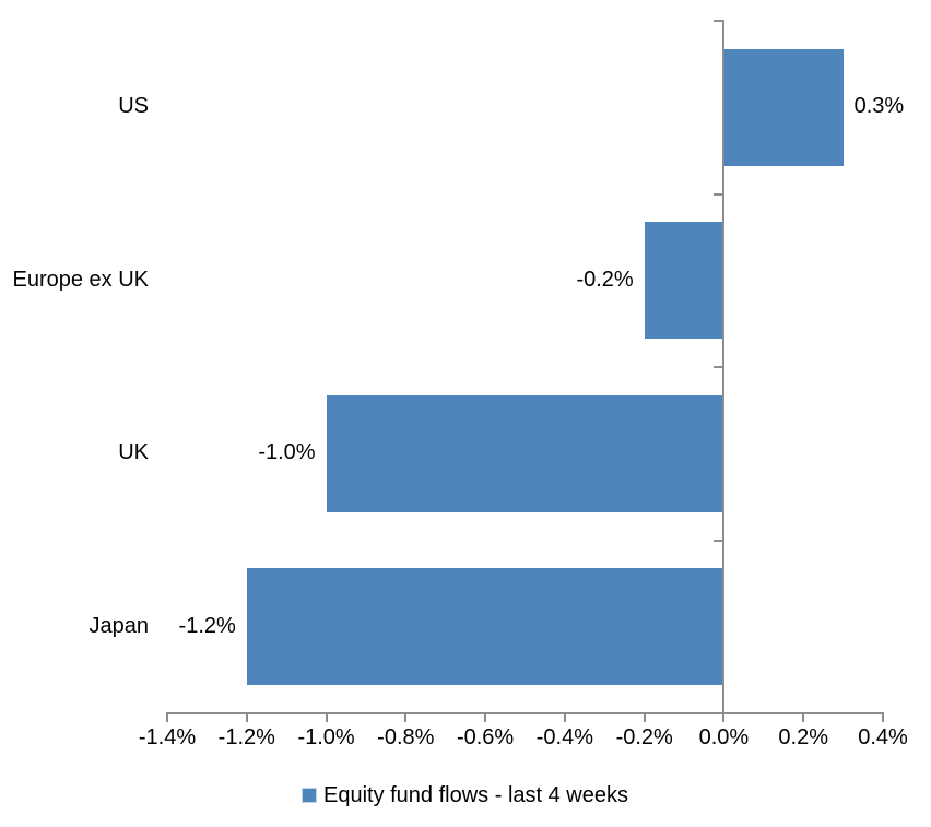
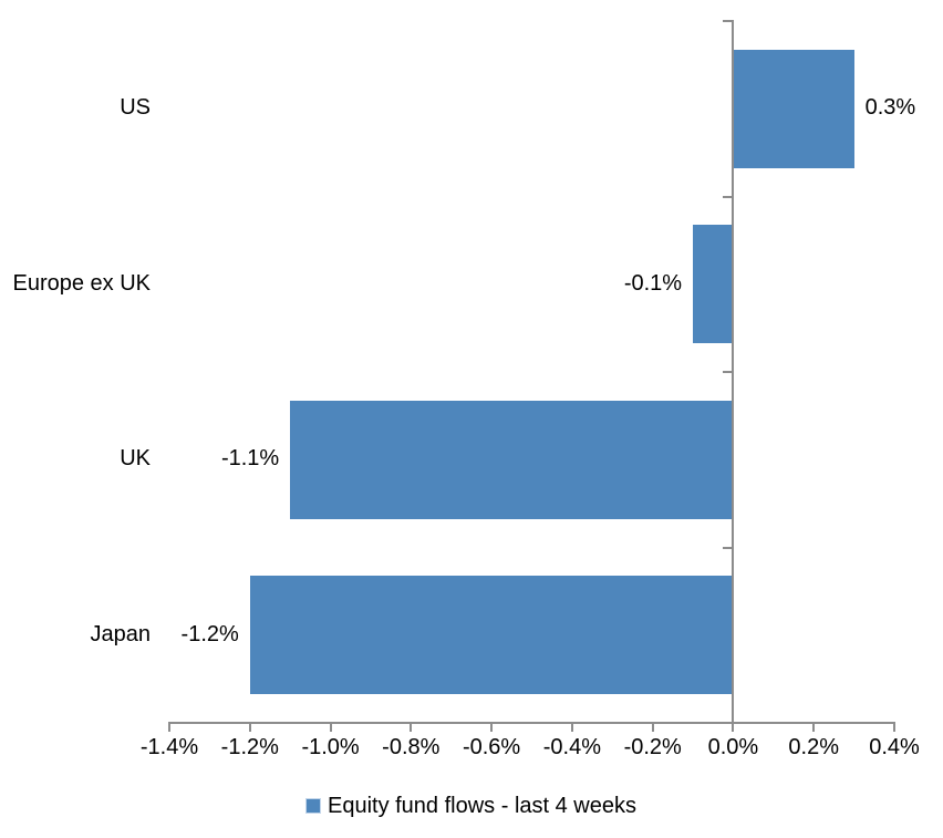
Europe ex UK: -0.2% -> -0.1%
UK: -1.0% -> -1.1%
